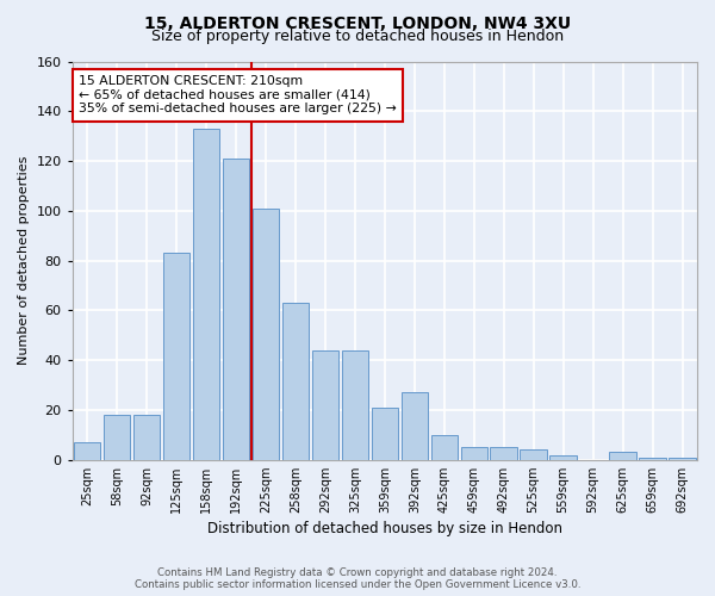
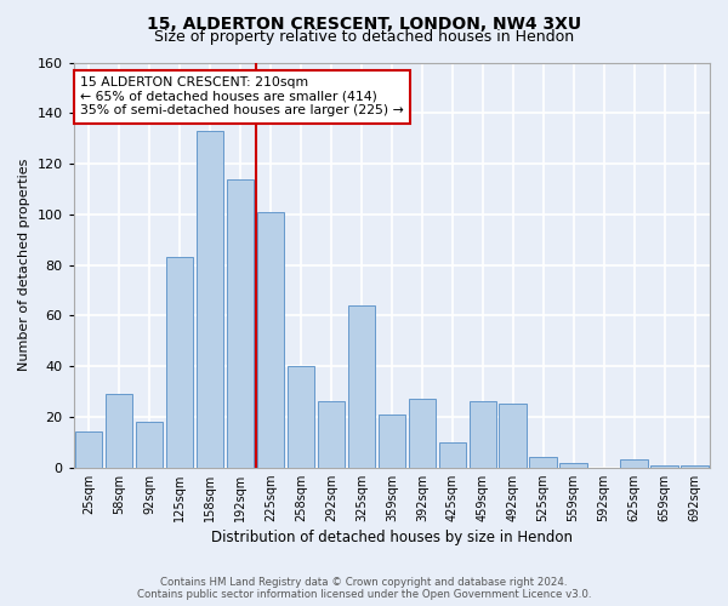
25sqm: 7 -> 14
58sqm: 18 -> 29
192sqm: 121 -> 114
258sqm: 63 -> 40
292sqm: 44 -> 26
325sqm: 44 -> 64
459sqm: 5 -> 26
492sqm: 5 -> 25
